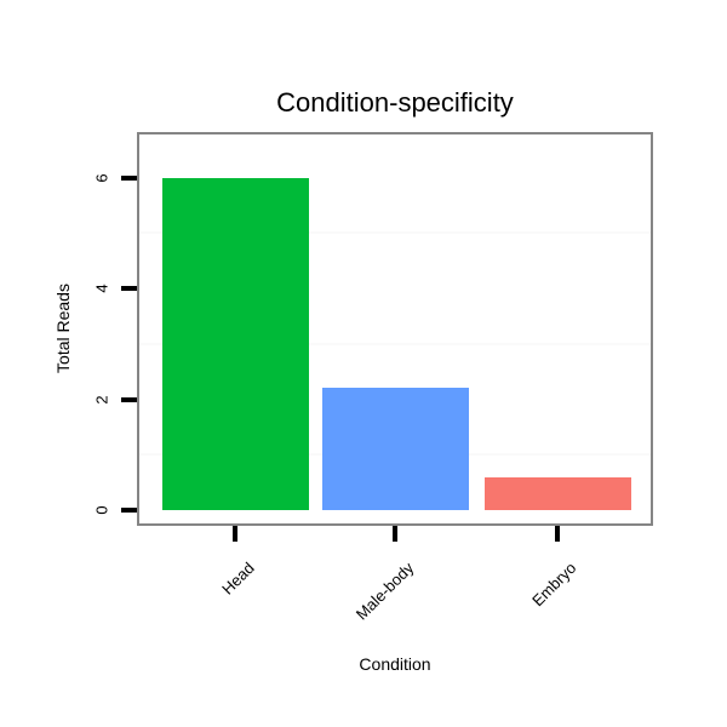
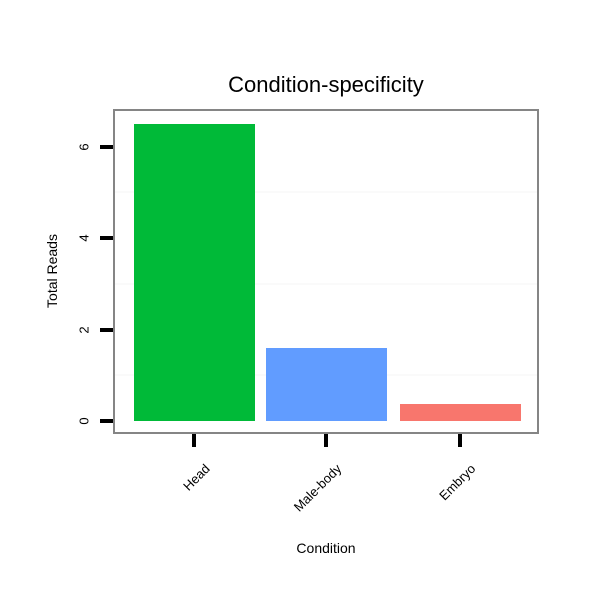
Head: 6.0 -> 6.5
Male-body: 2.2 -> 1.6
Embryo: 0.6 -> 0.4
